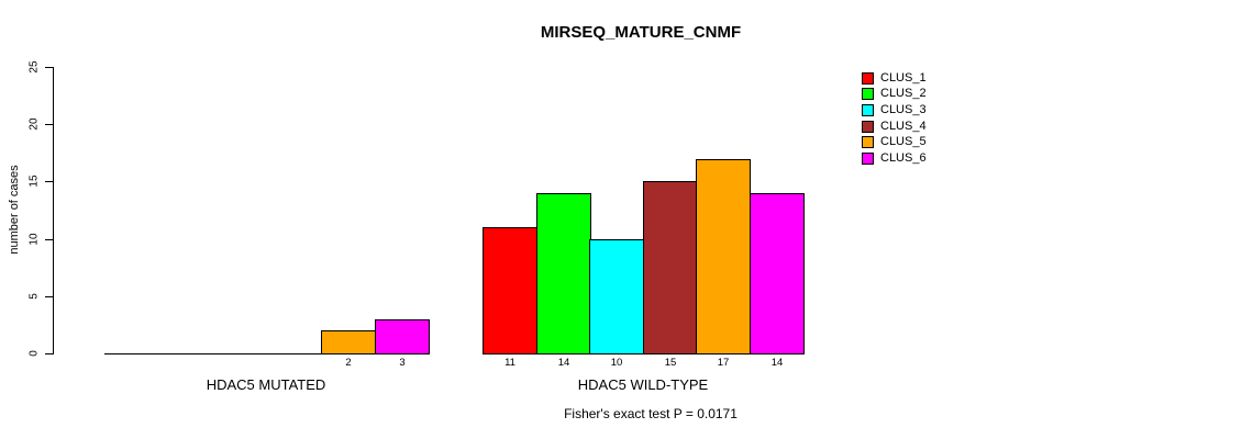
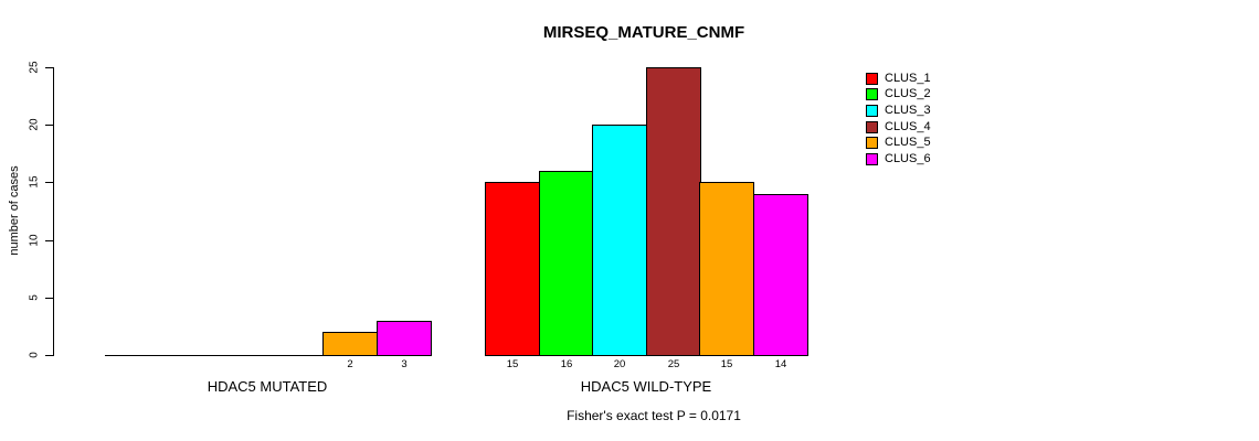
CLUS_1/HDAC5 WILD-TYPE: 11 -> 15
CLUS_2/HDAC5 WILD-TYPE: 14 -> 16
CLUS_3/HDAC5 WILD-TYPE: 10 -> 20
CLUS_4/HDAC5 WILD-TYPE: 15 -> 25
CLUS_5/HDAC5 WILD-TYPE: 17 -> 15
